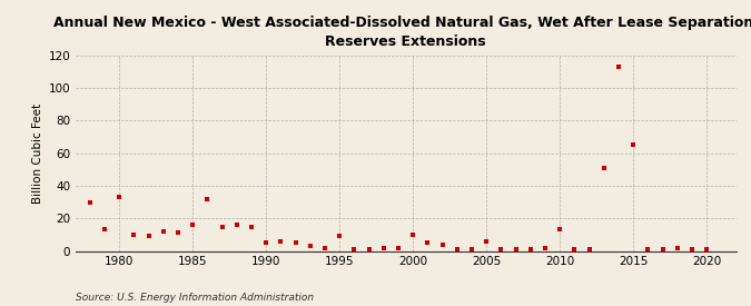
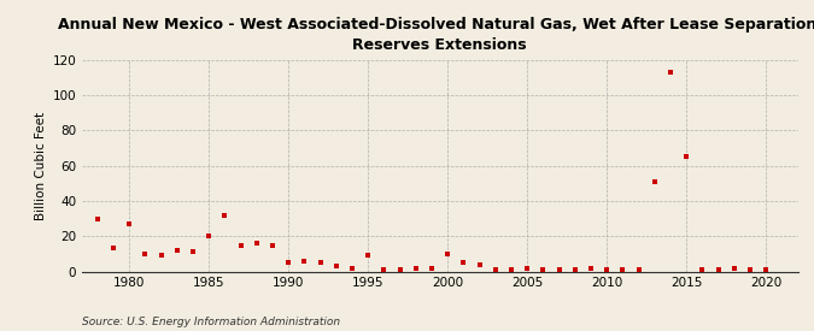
1980: 33 -> 27
1985: 16 -> 20
2005: 6 -> 2
2010: 13 -> 1
